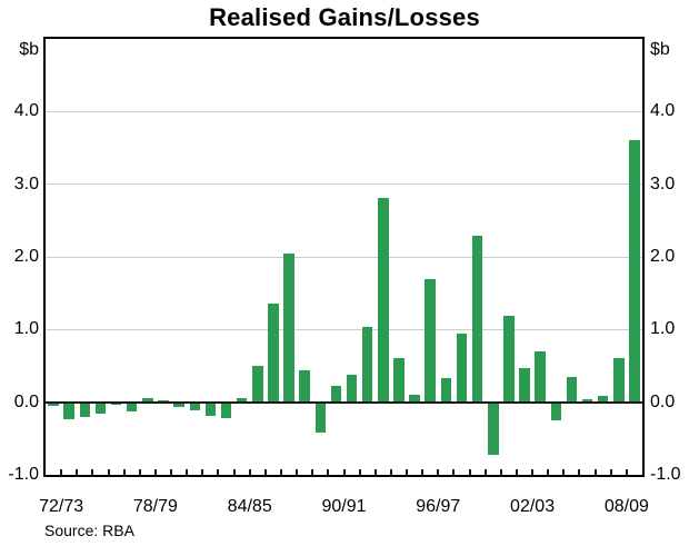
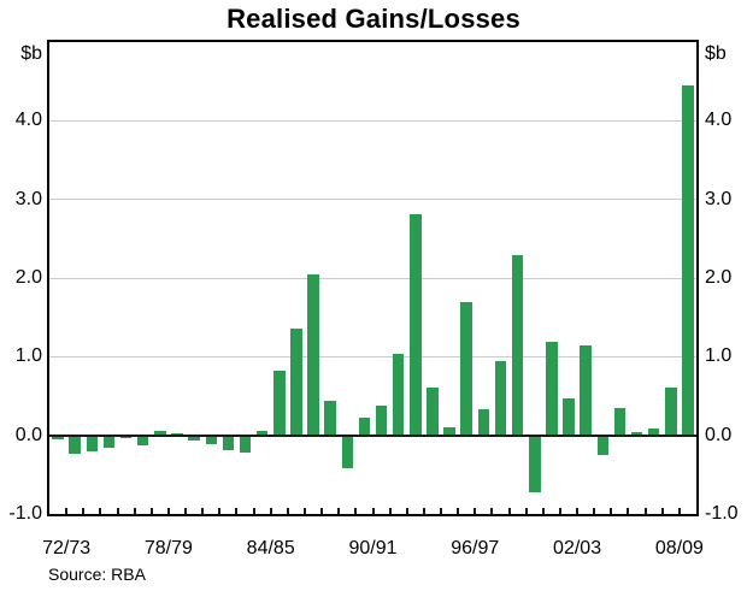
84/85: 0.5 -> 0.8
02/03: 0.7 -> 1.1
08/09: 3.6 -> 4.5
